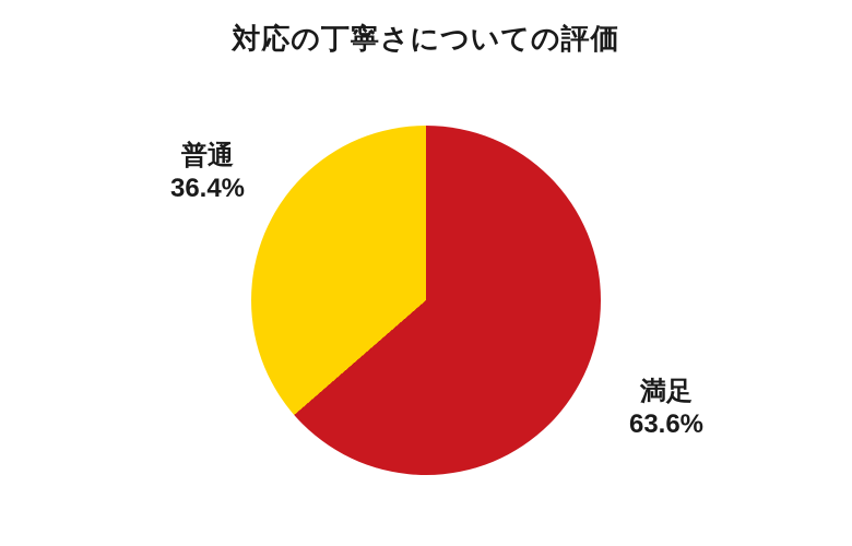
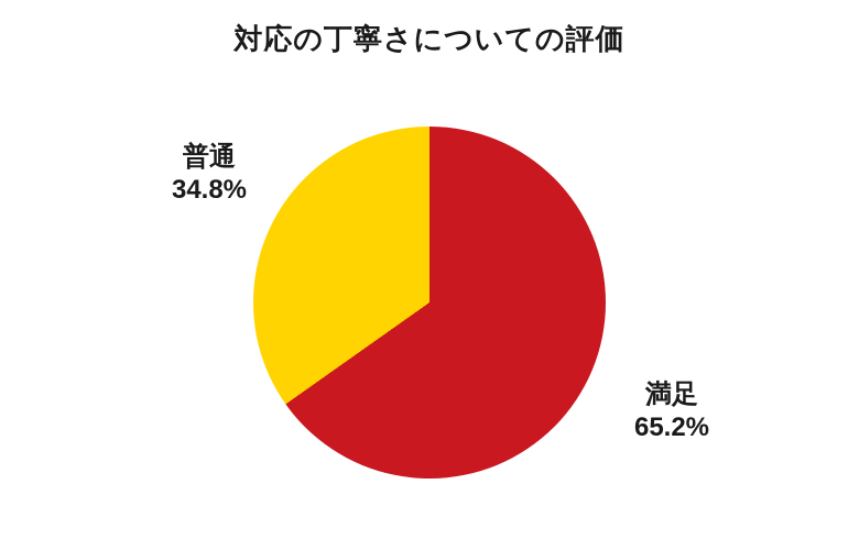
満足: 63.6% -> 65.2%
普通: 36.4% -> 34.8%
